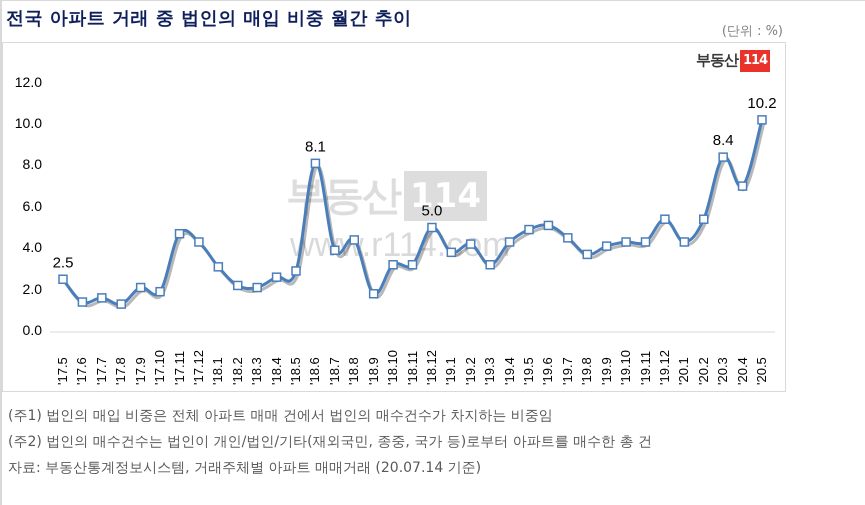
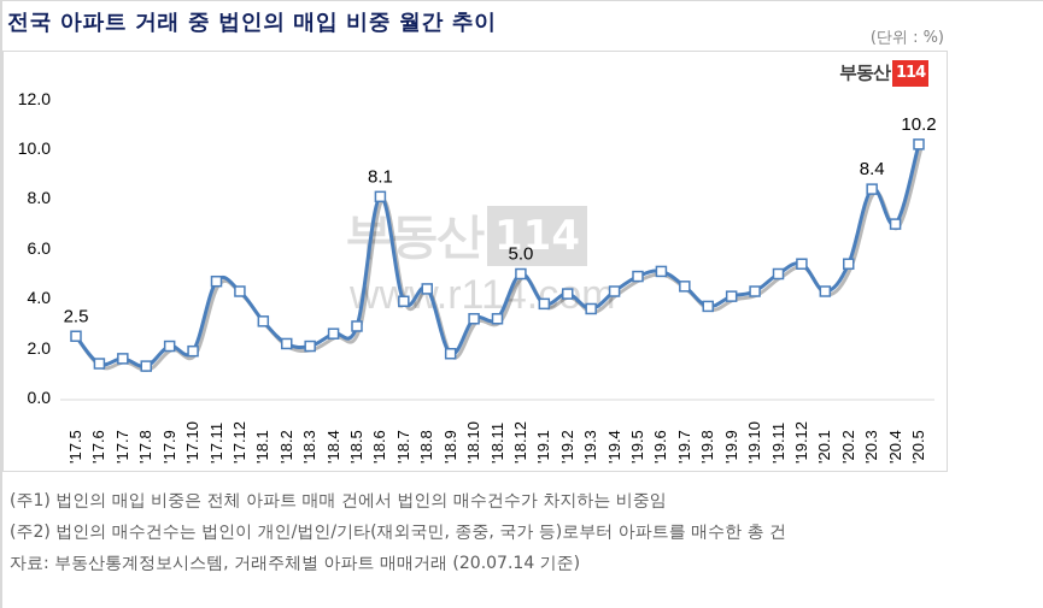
'19.3: 3.2 -> 3.6
'19.11: 4.3 -> 5.0
